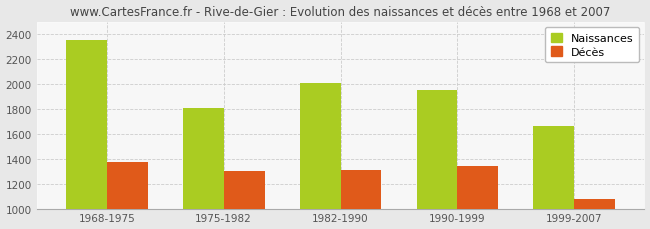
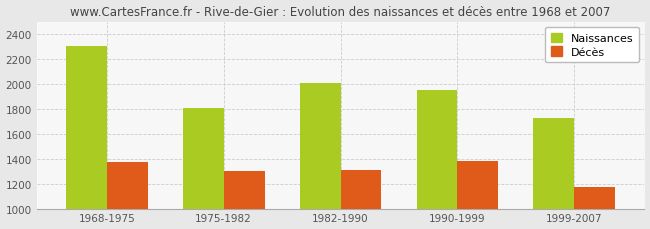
Naissances/1968-1975: 2350 -> 2300
Décès/1990-1999: 1340 -> 1380
Naissances/1999-2007: 1660 -> 1730
Décès/1999-2007: 1080 -> 1170
